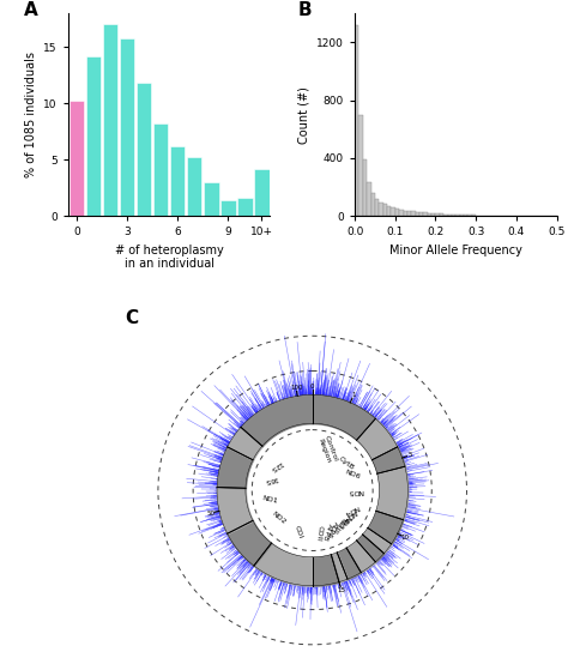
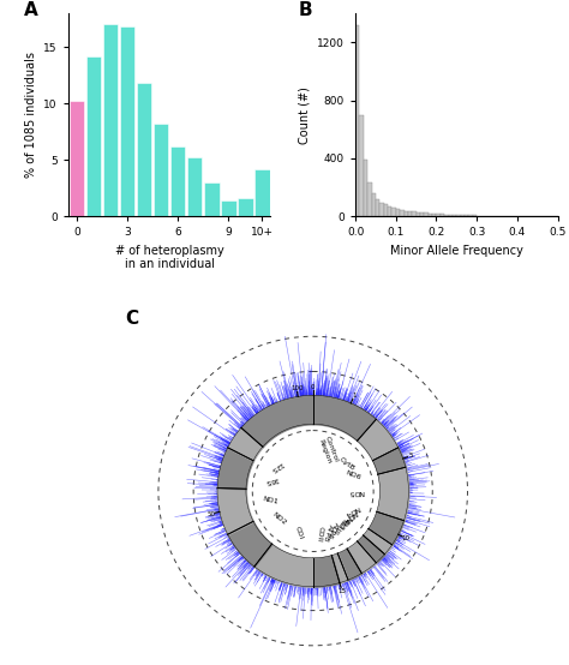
3: 15.8 -> 16.8
